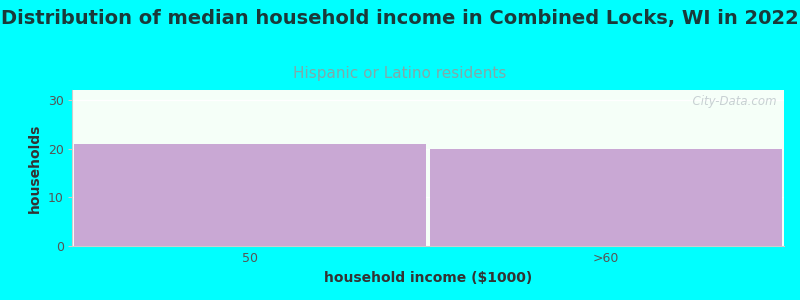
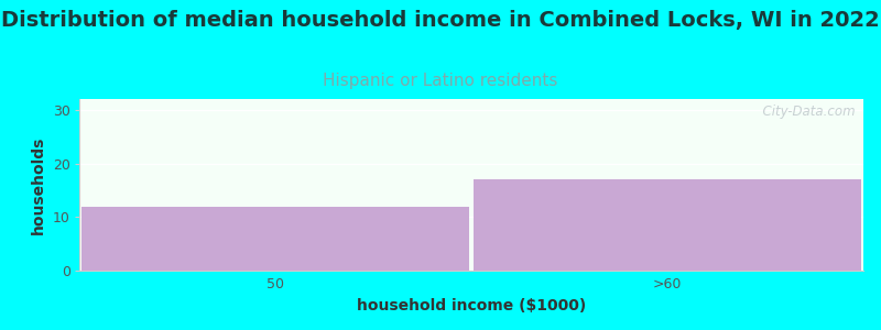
50: 21 -> 12
>60: 20 -> 17
